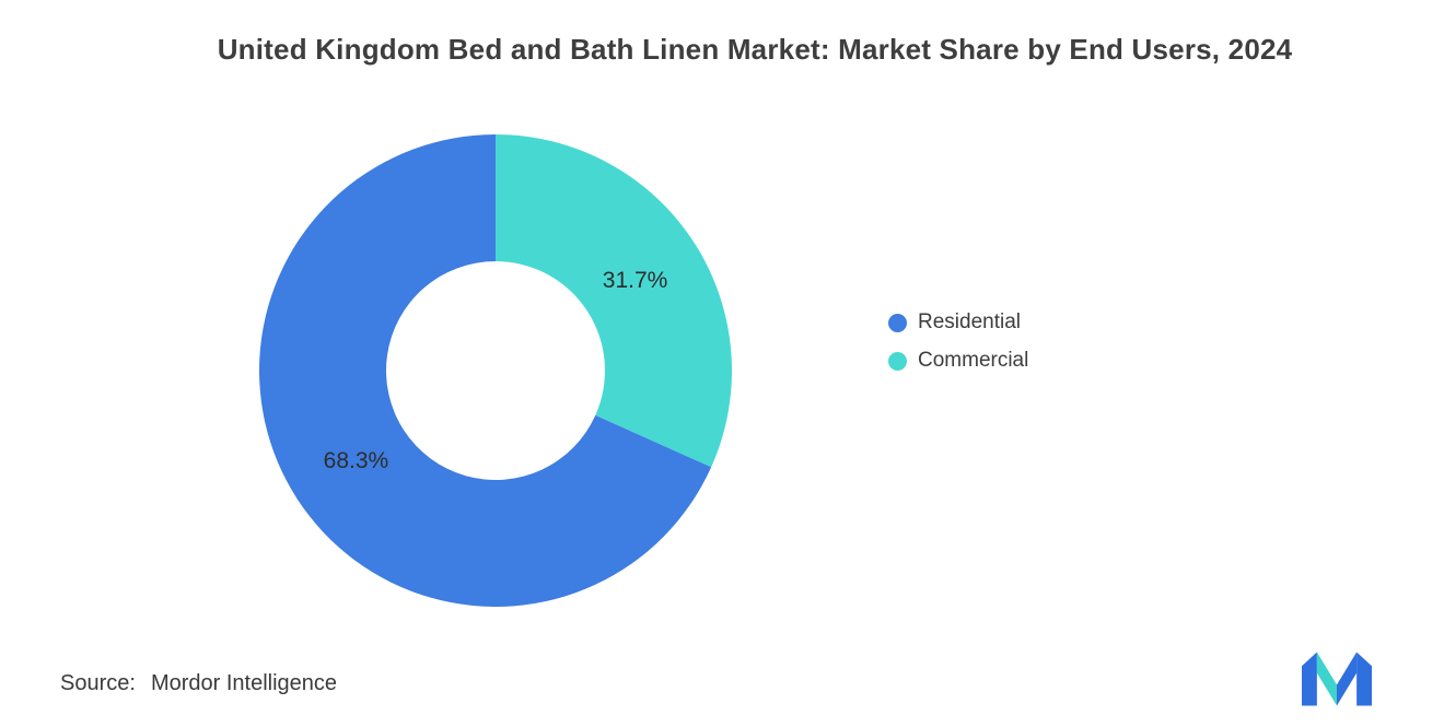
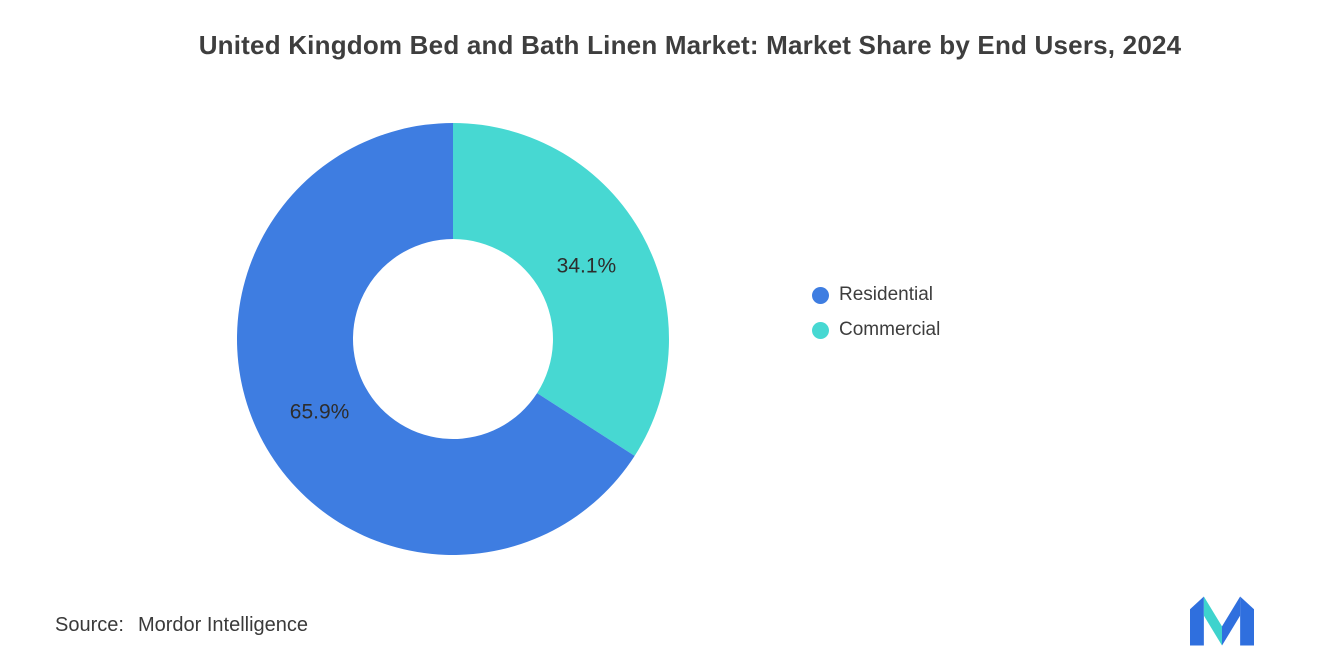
Residential: 68.3% -> 65.9%
Commercial: 31.7% -> 34.1%
